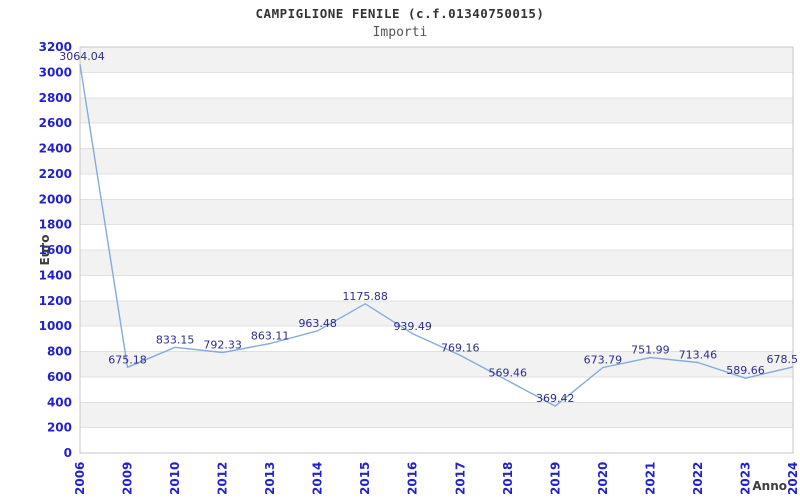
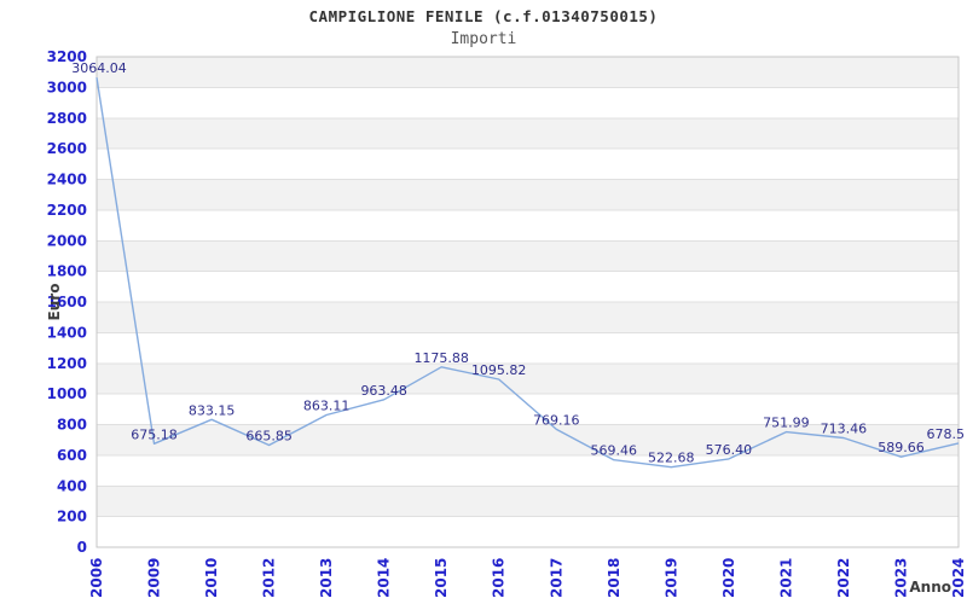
2012: 792.33 -> 665.85
2016: 939.49 -> 1095.82
2019: 369.42 -> 522.68
2020: 673.79 -> 576.40
